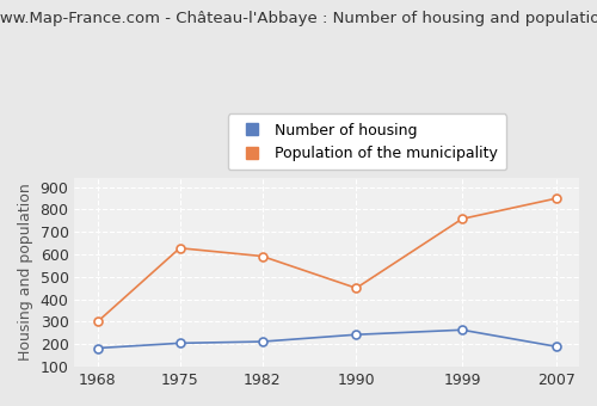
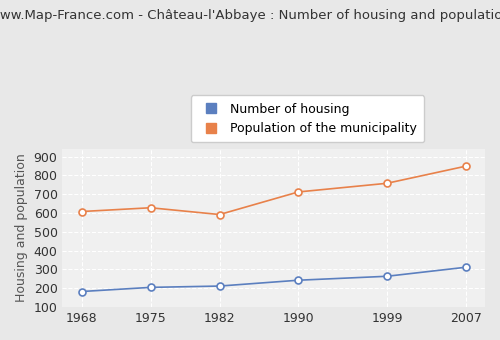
Population of the municipality/1968: 300 -> 610
Population of the municipality/1990: 450 -> 710
Number of housing/2007: 190 -> 310
